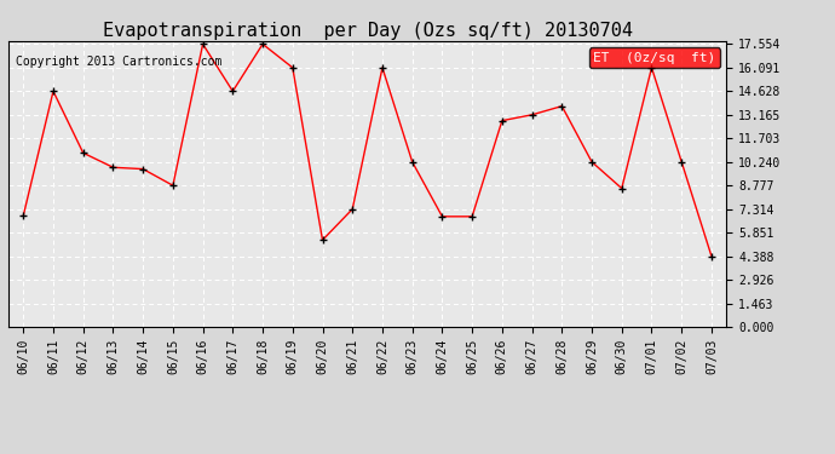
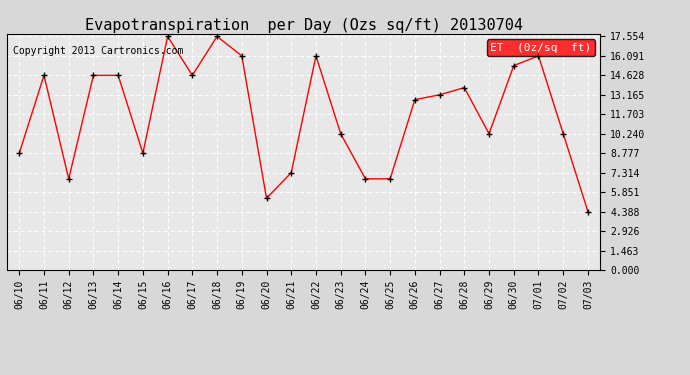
06/10: 6.9 -> 8.8
06/12: 10.8 -> 6.9
06/13: 9.9 -> 14.6
06/14: 9.8 -> 14.6
06/30: 8.6 -> 15.4
